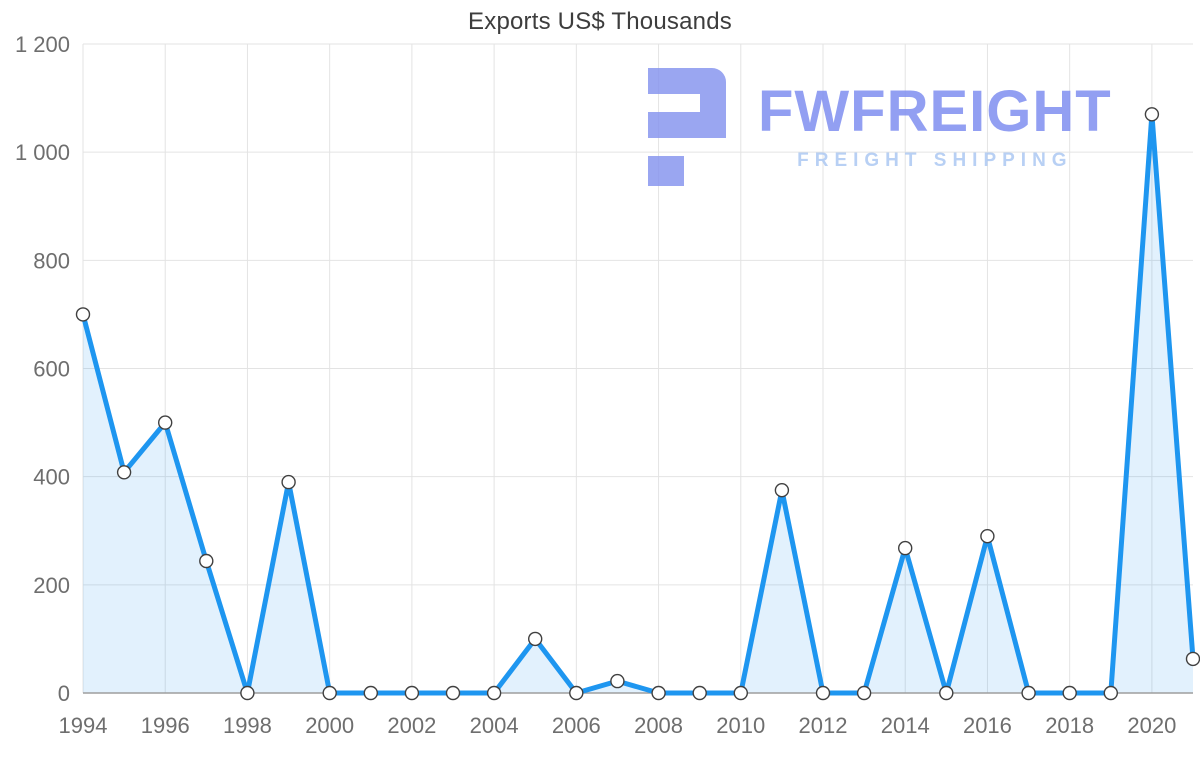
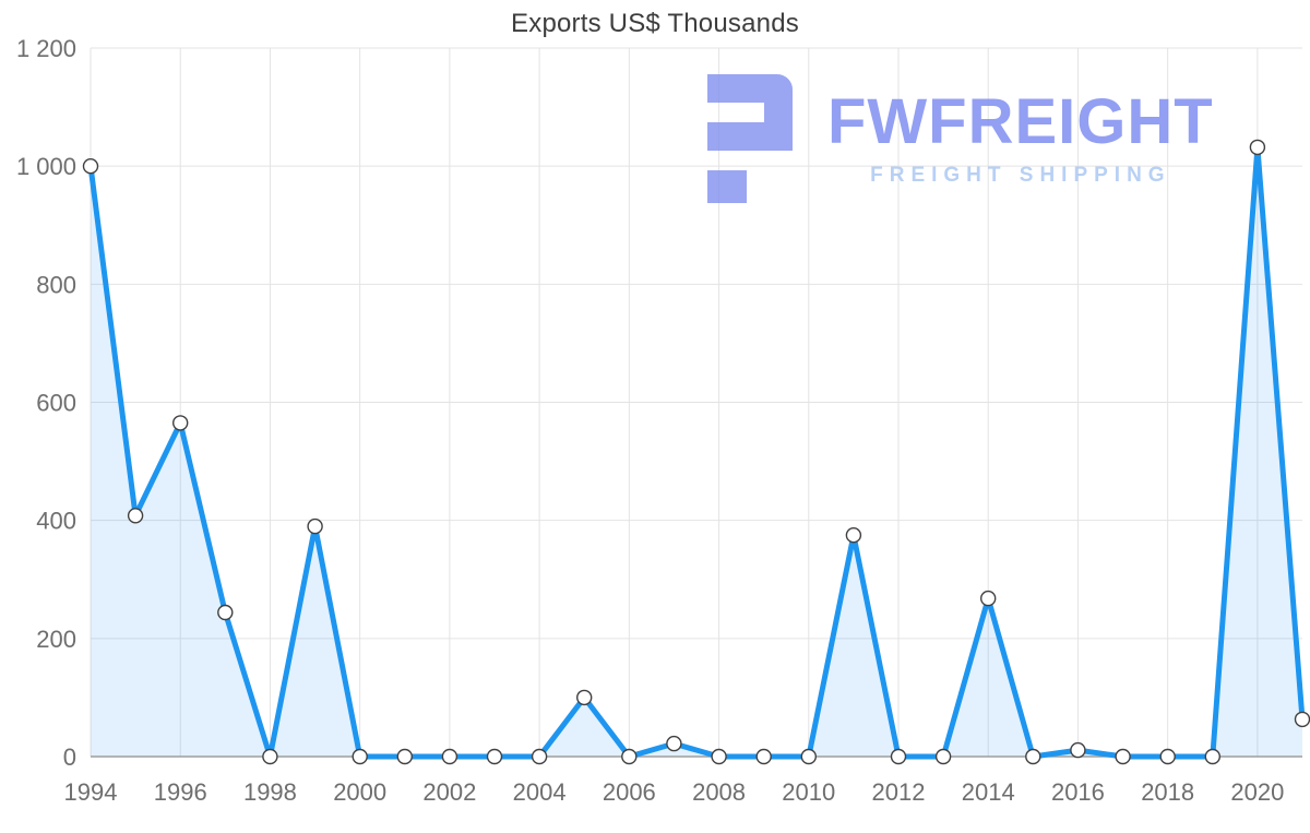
1994: 700 -> 1000
1996: 500 -> 560
2016: 290 -> 10
2020: 1070 -> 1030
